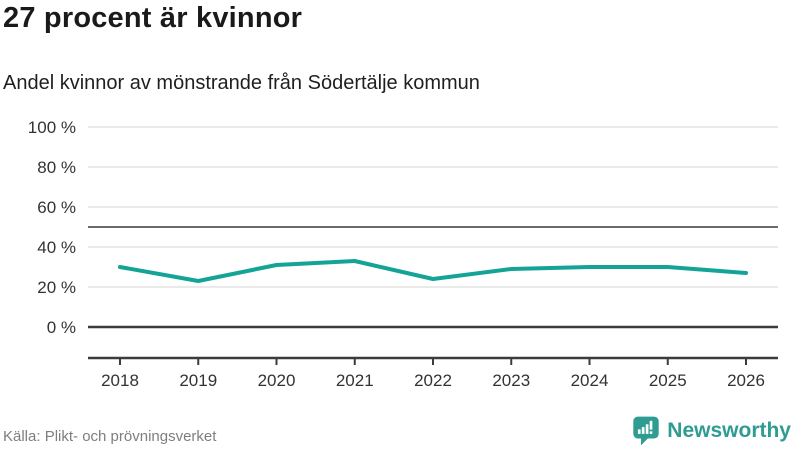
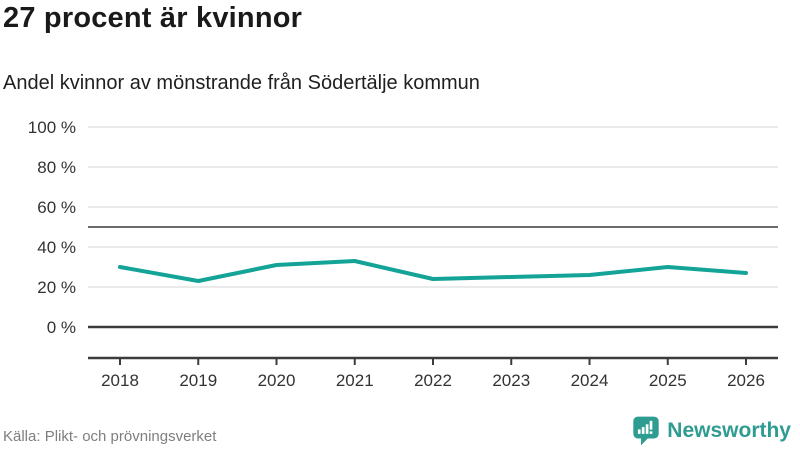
2023: 29% -> 25%
2024: 30% -> 26%
